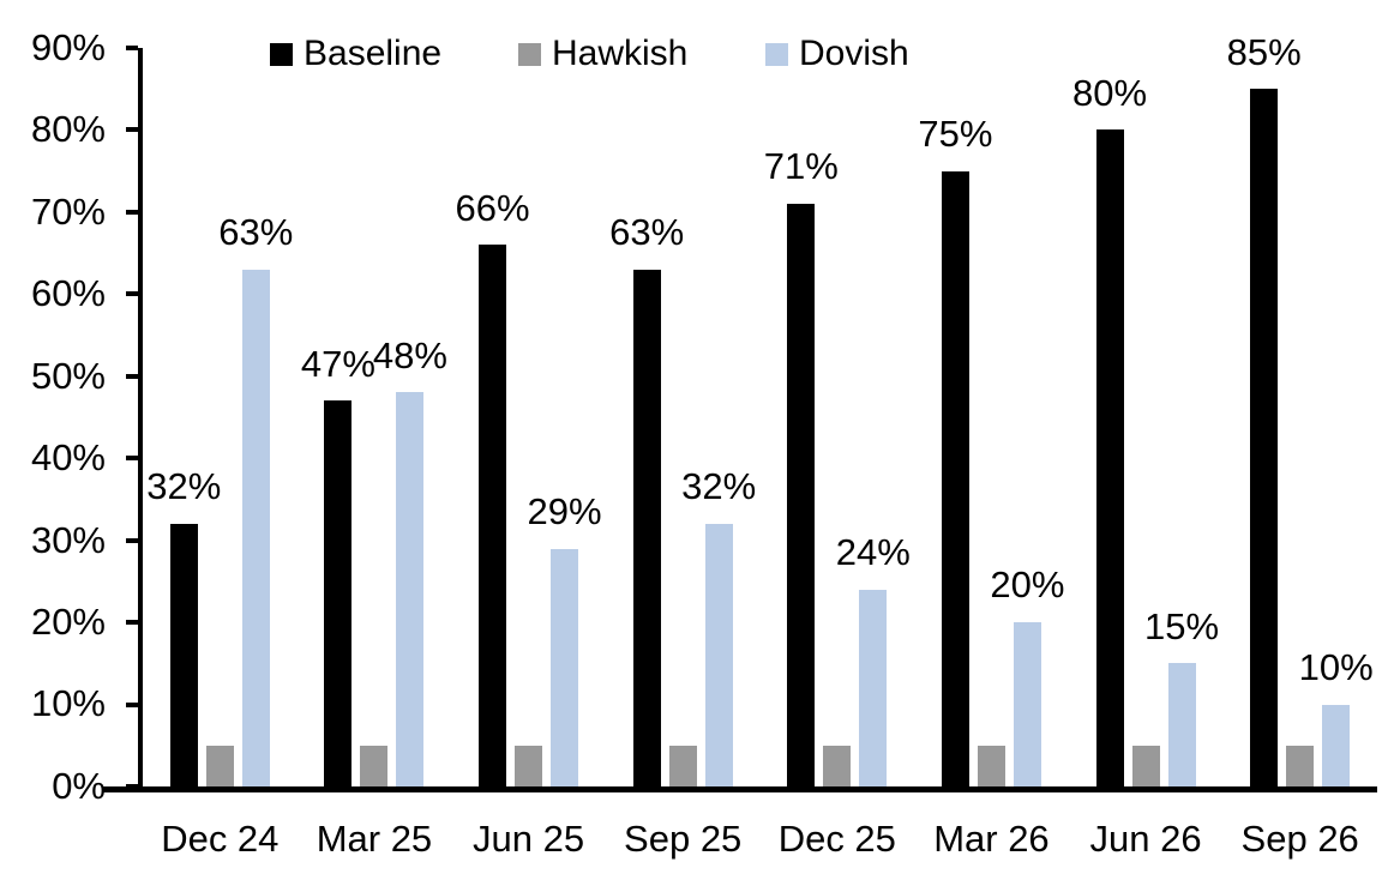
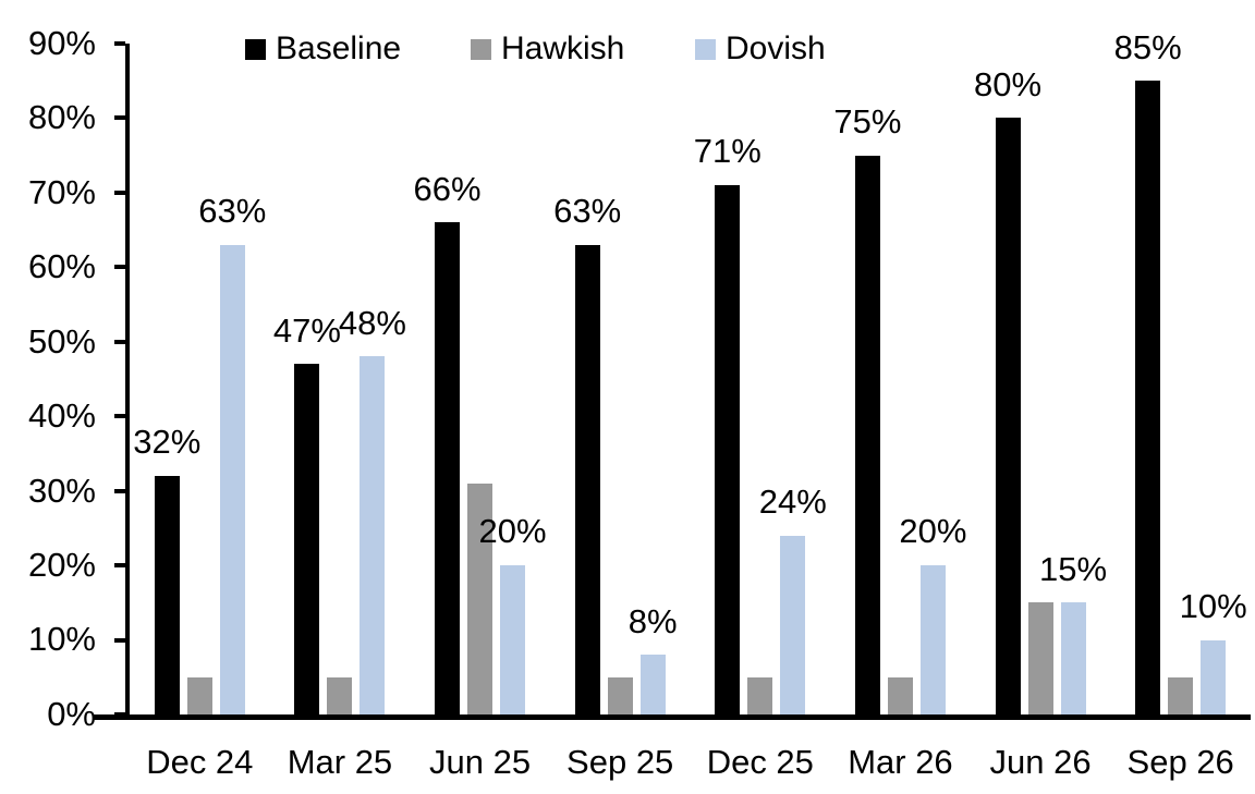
Hawkish/Jun 25: 5% -> 31%
Dovish/Jun 25: 29% -> 20%
Dovish/Sep 25: 32% -> 8%
Hawkish/Jun 26: 5% -> 15%
